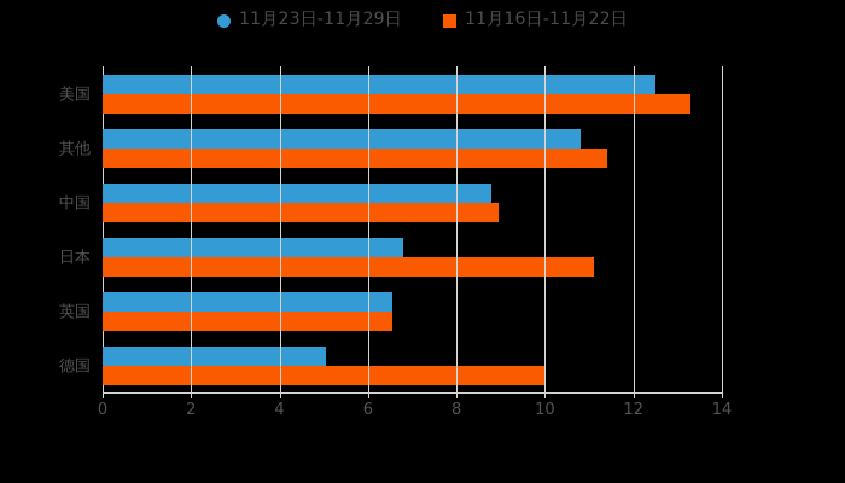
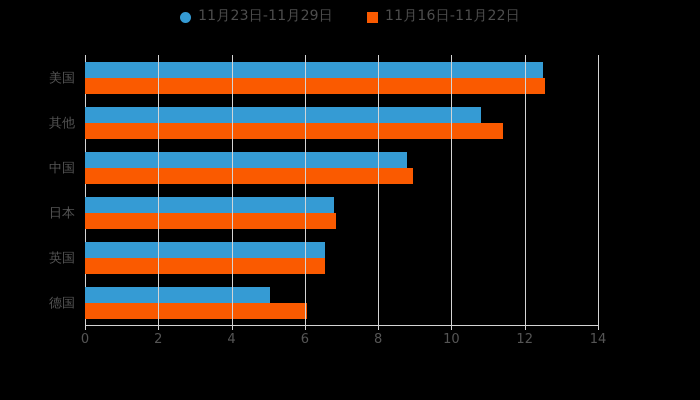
11月16日-11月22日/美国: 13.3 -> 12.6
11月16日-11月22日/日本: 11.1 -> 6.8
11月16日-11月22日/德国: 10.0 -> 6.0
